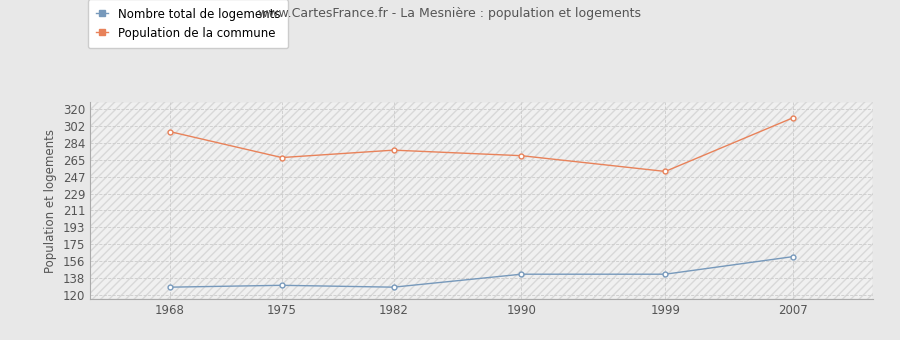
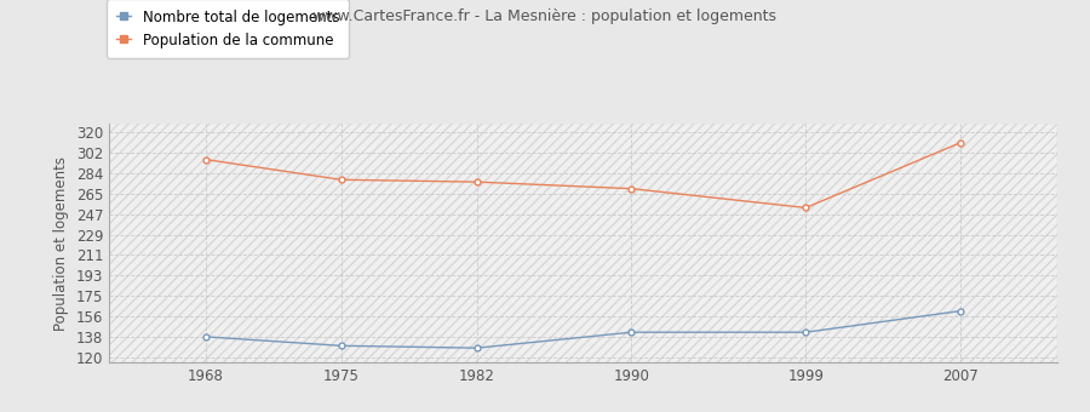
Nombre total de logements/1968: 128 -> 138
Population de la commune/1975: 268 -> 278
